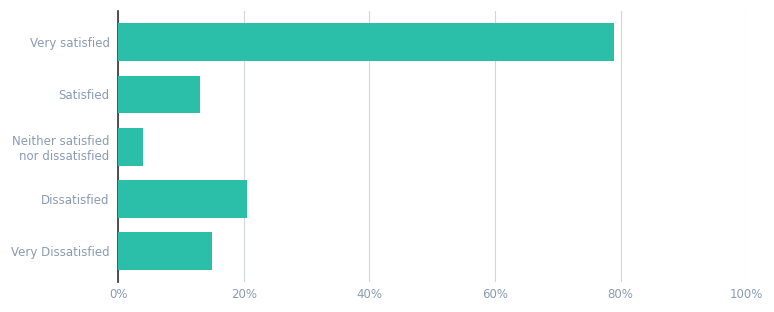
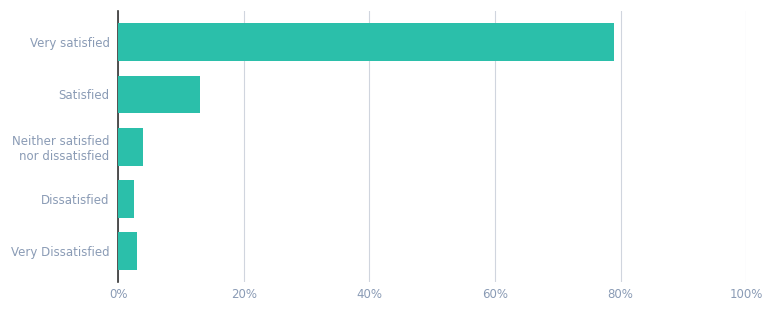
Dissatisfied: 20.6% -> 2.5%
Very Dissatisfied: 15.0% -> 3.0%
